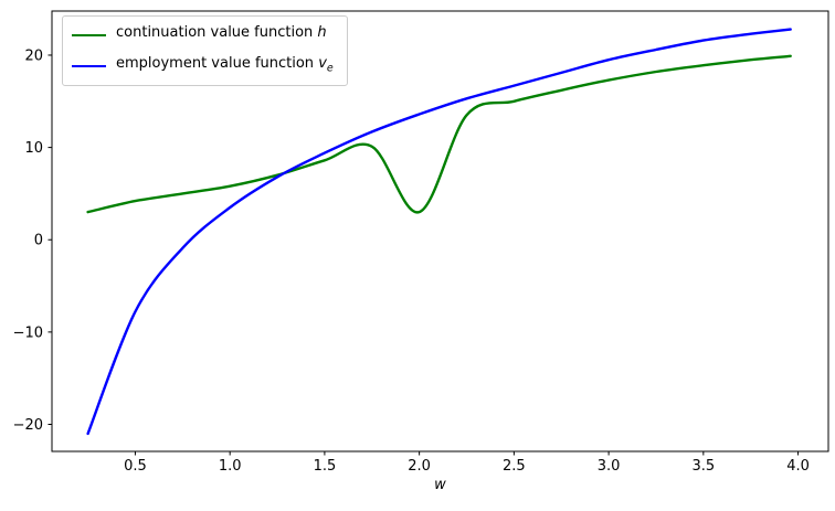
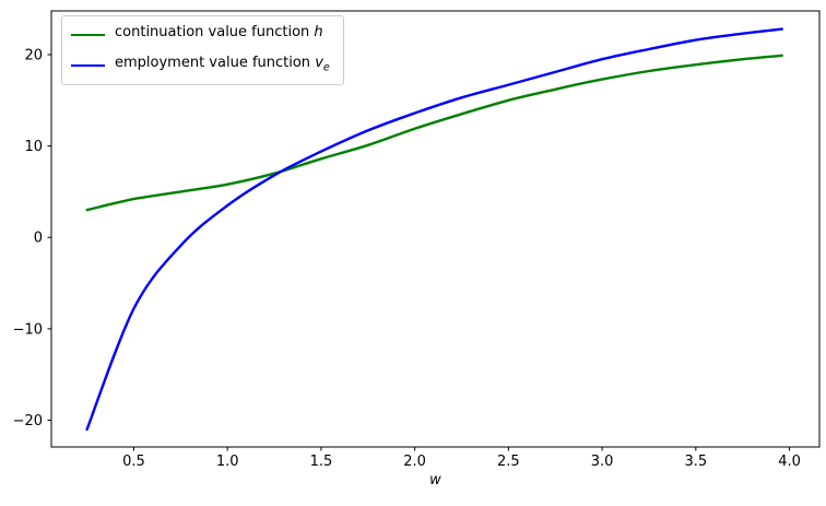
continuation value function h/2.0: 3 -> 12
